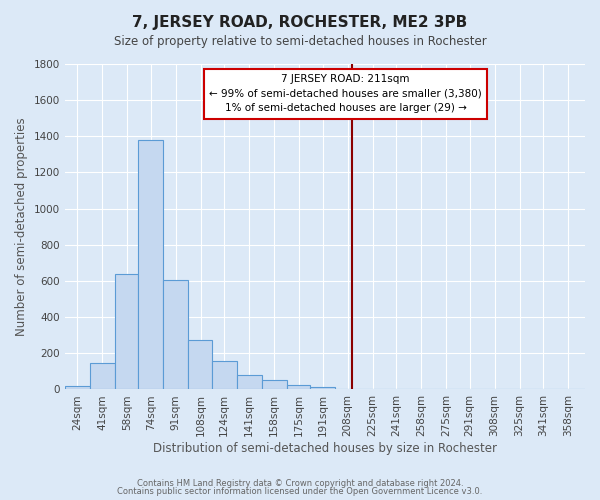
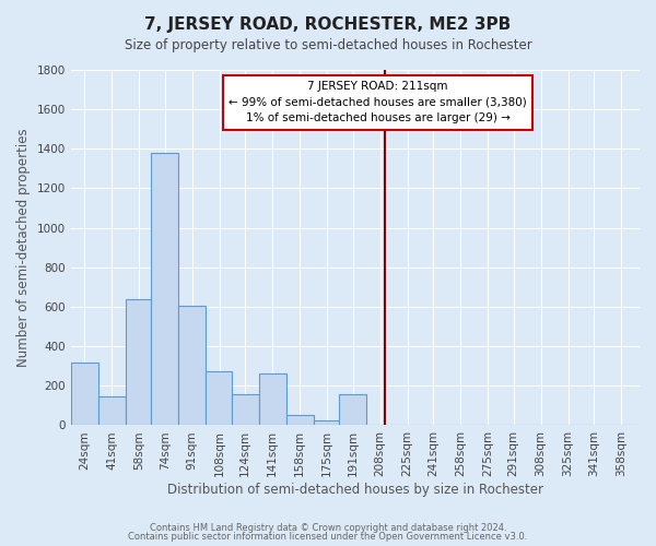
24sqm: 20 -> 320
141sqm: 80 -> 260
191sqm: 20 -> 160
